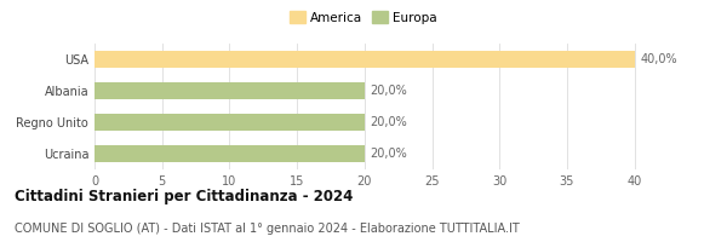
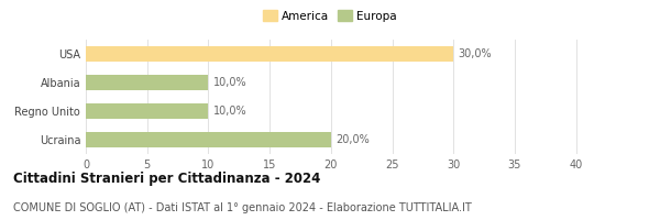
USA: 40,0% -> 30,0%
Albania: 20,0% -> 10,0%
Regno Unito: 20,0% -> 10,0%
